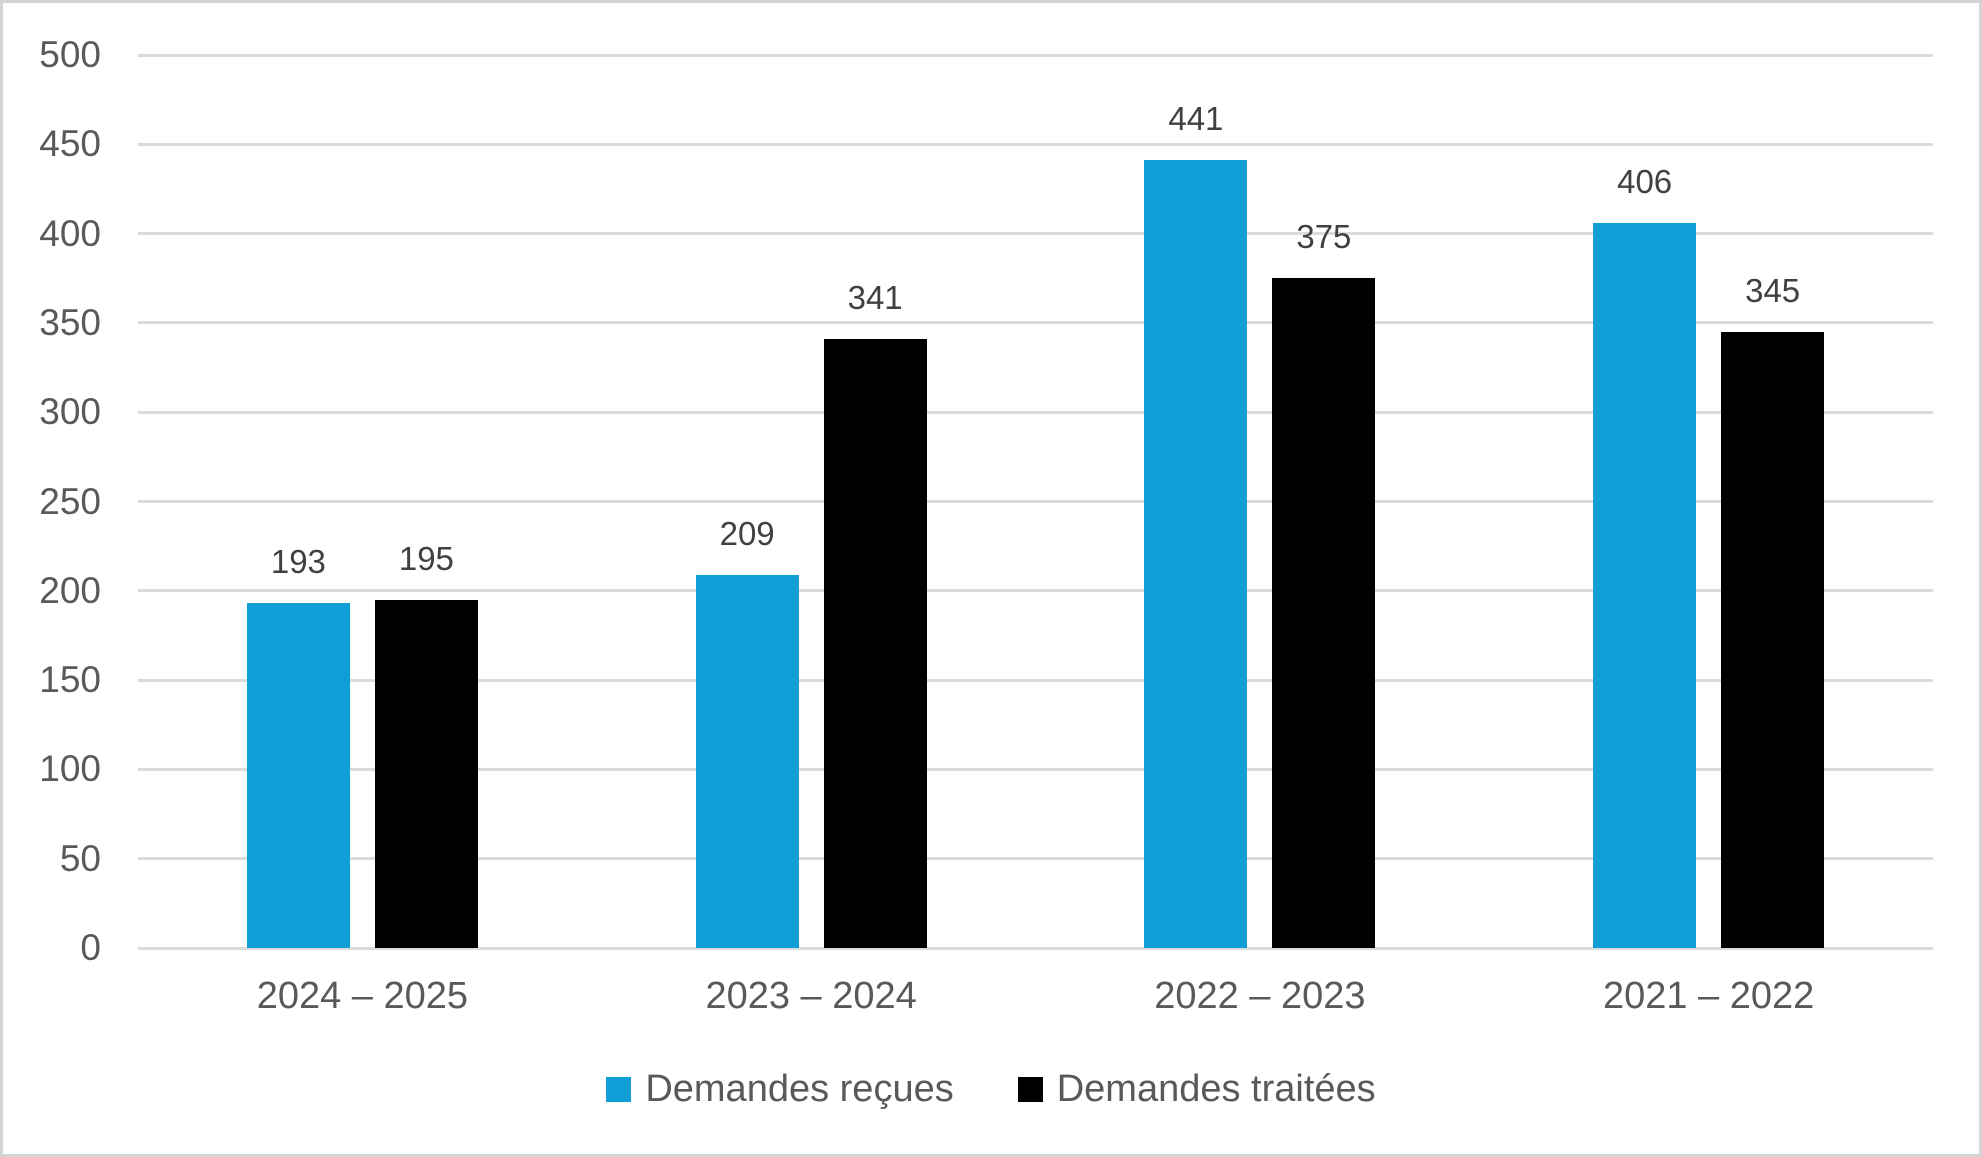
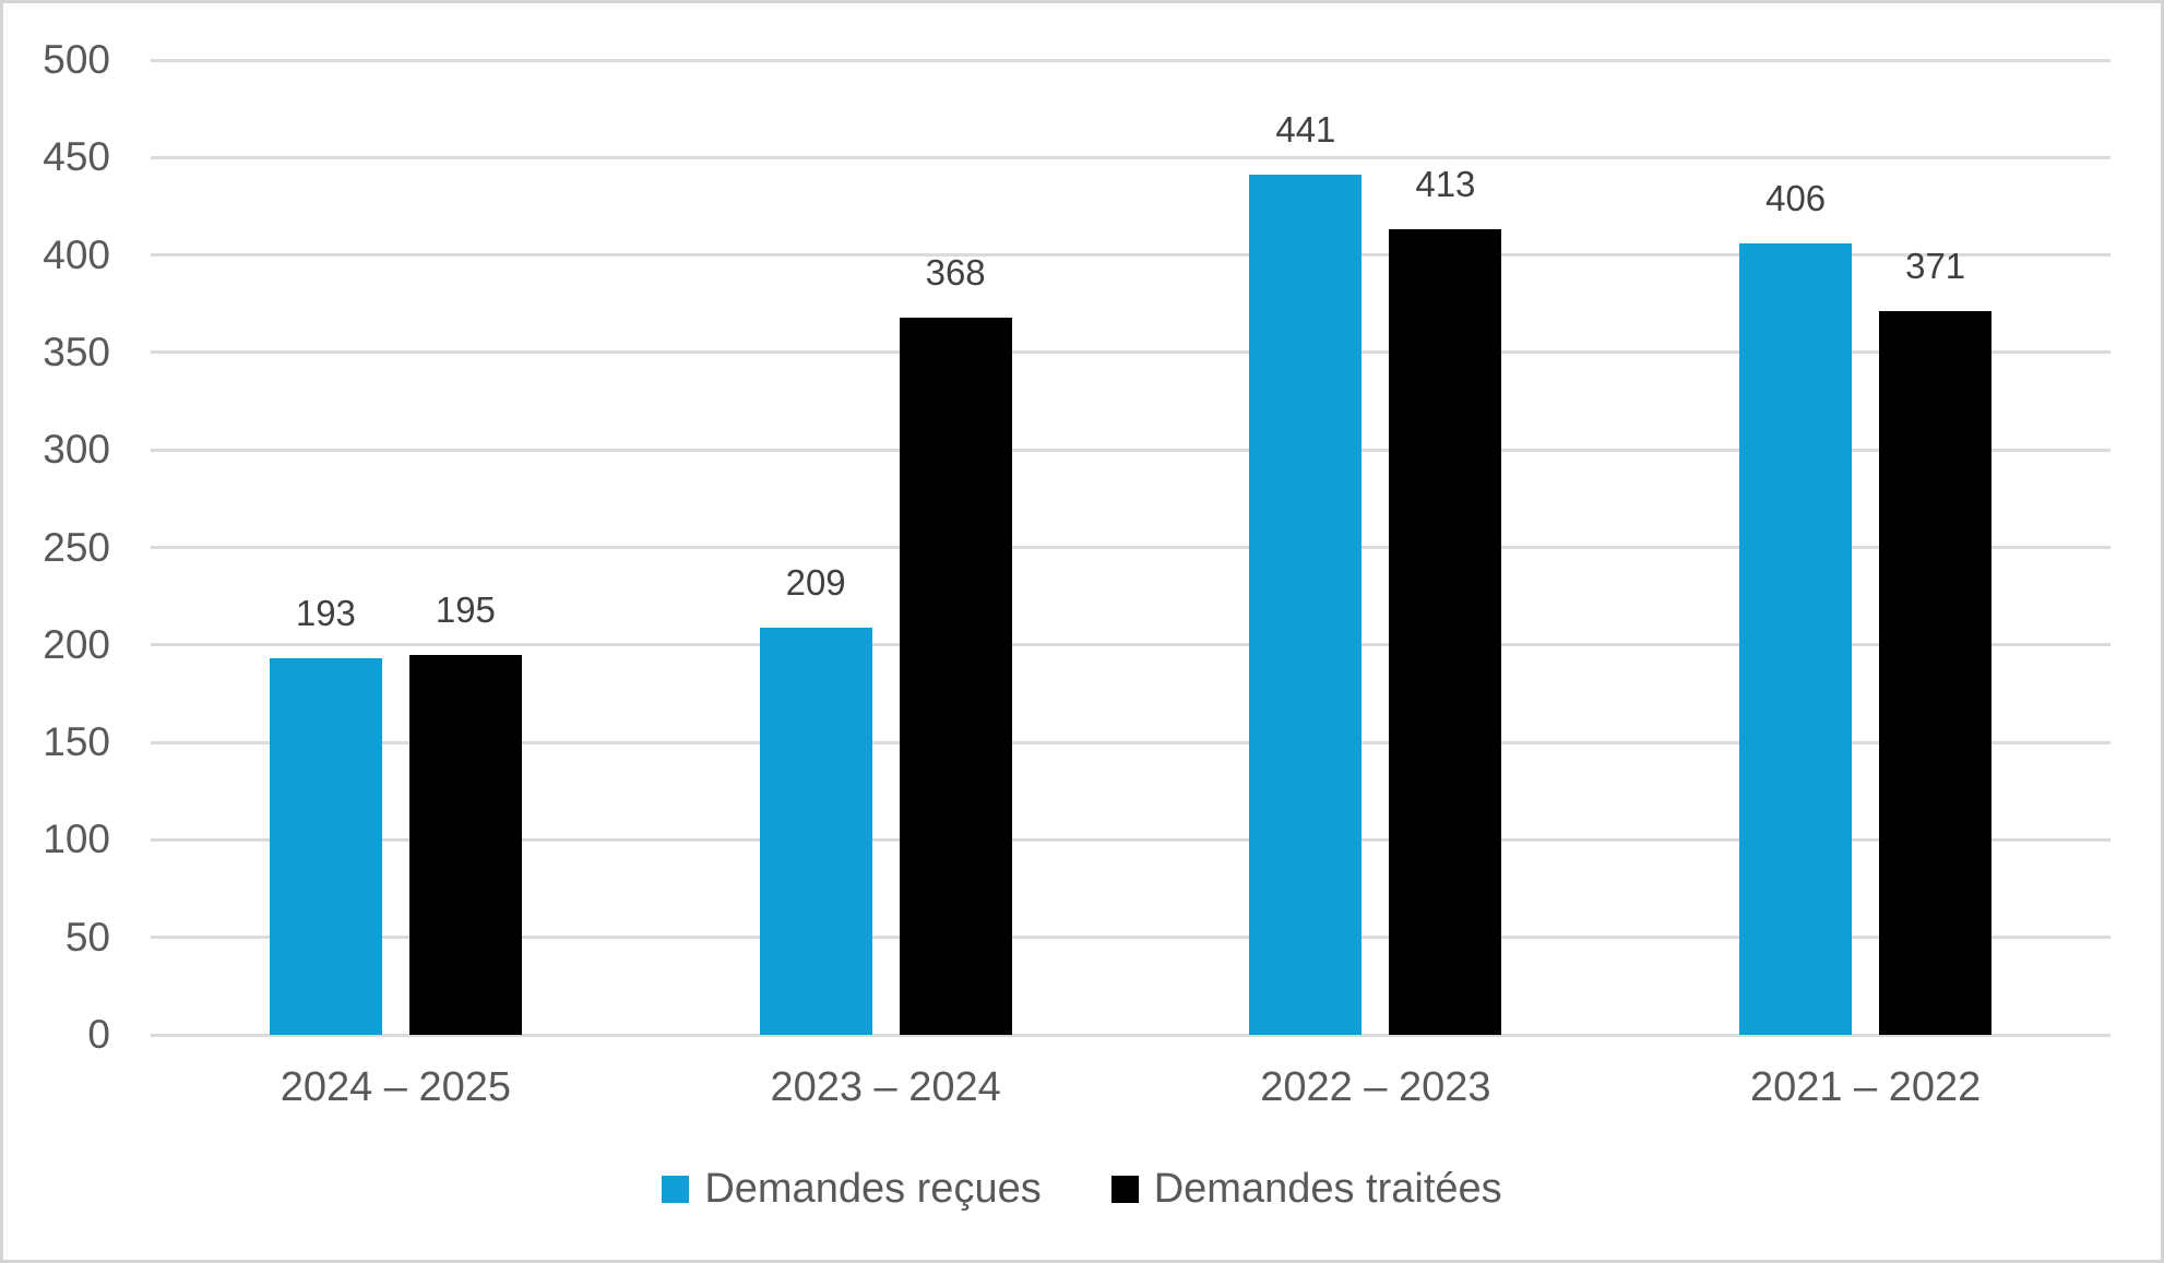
Demandes traitées/2023 – 2024: 341 -> 368
Demandes traitées/2022 – 2023: 375 -> 413
Demandes traitées/2021 – 2022: 345 -> 371
